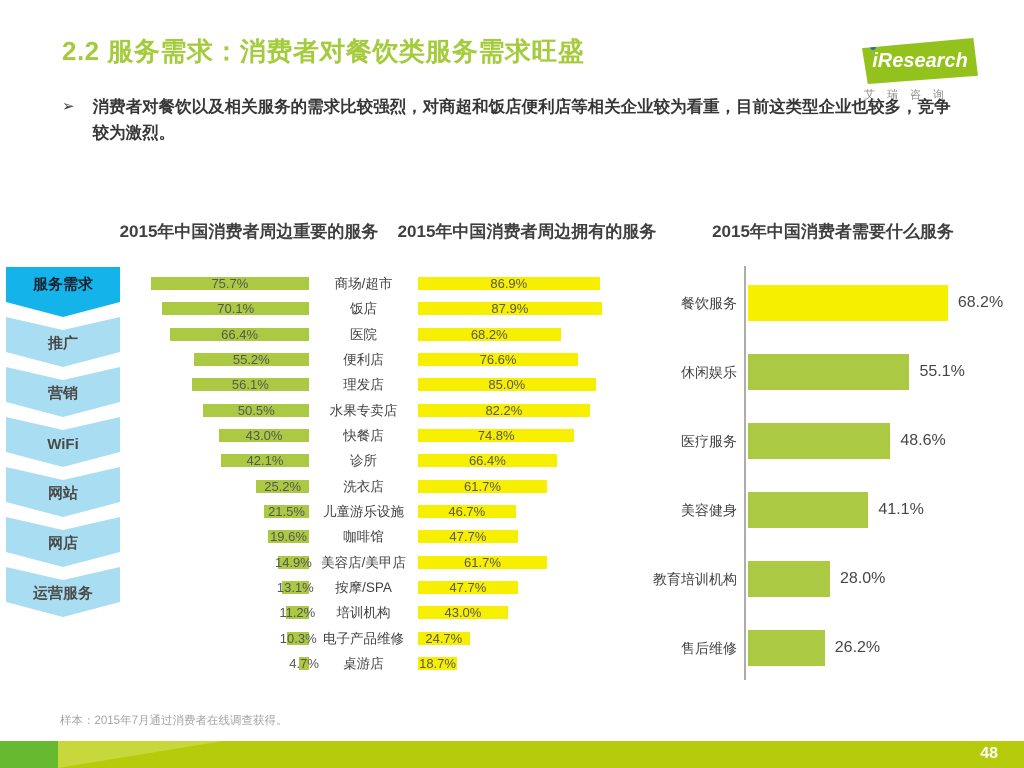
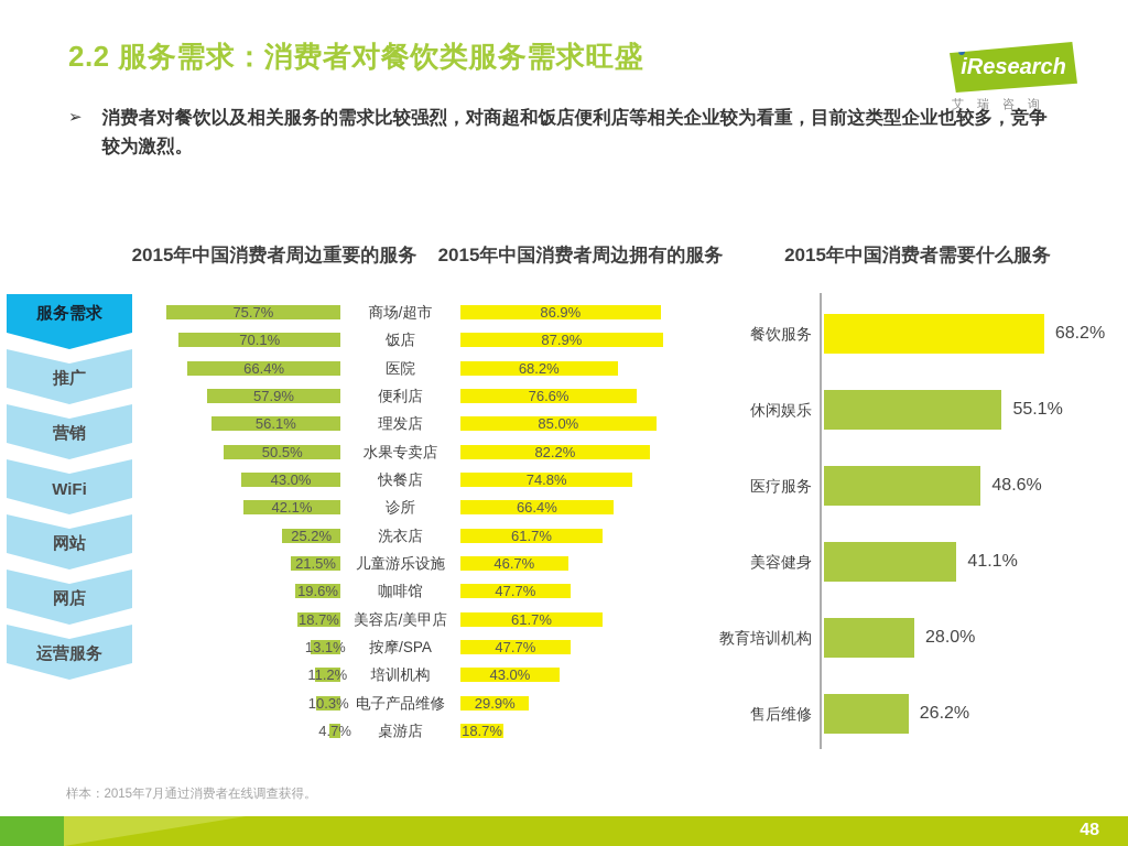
2015年中国消费者周边重要的服务/便利店: 55.2% -> 57.9%
2015年中国消费者周边重要的服务/美容店/美甲店: 14.9% -> 18.7%
2015年中国消费者周边拥有的服务/电子产品维修: 24.7% -> 29.9%
